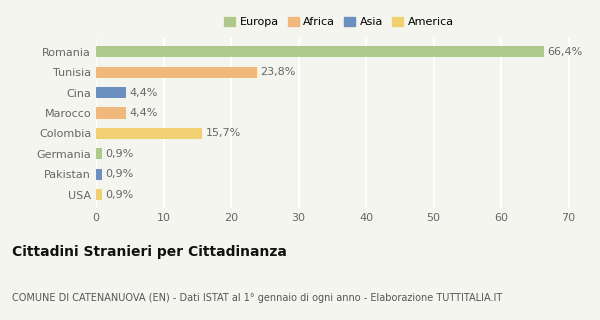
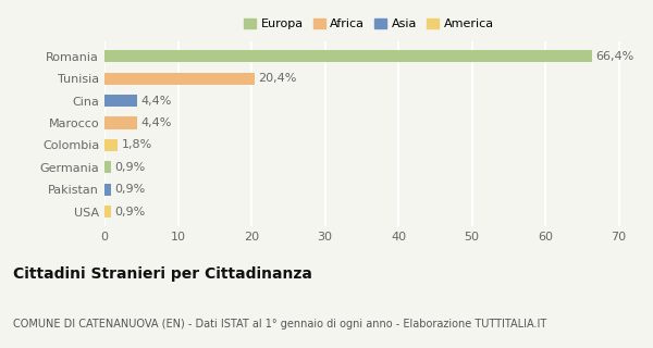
Tunisia: 23,8% -> 20,4%
Colombia: 15,7% -> 1,8%
